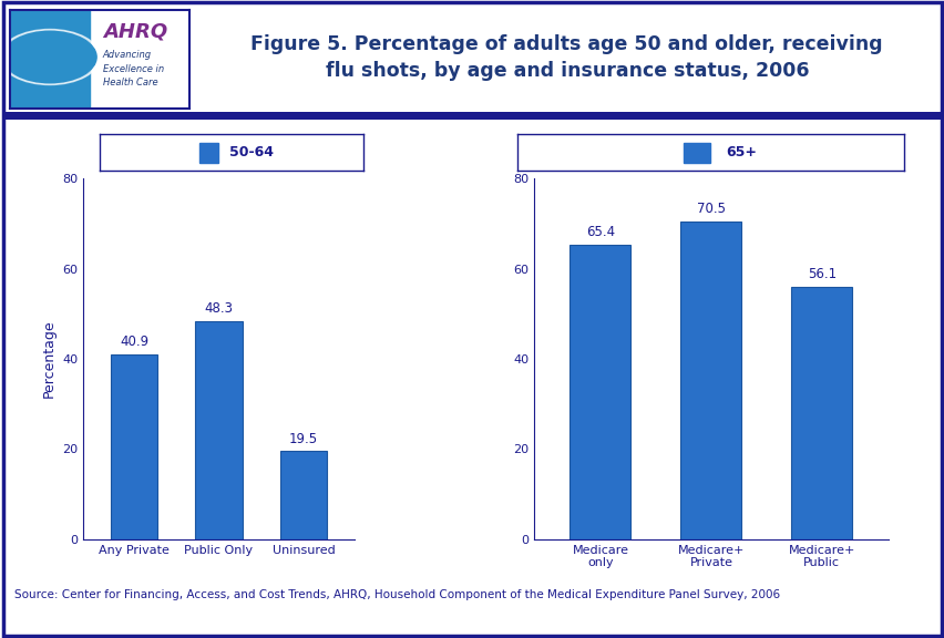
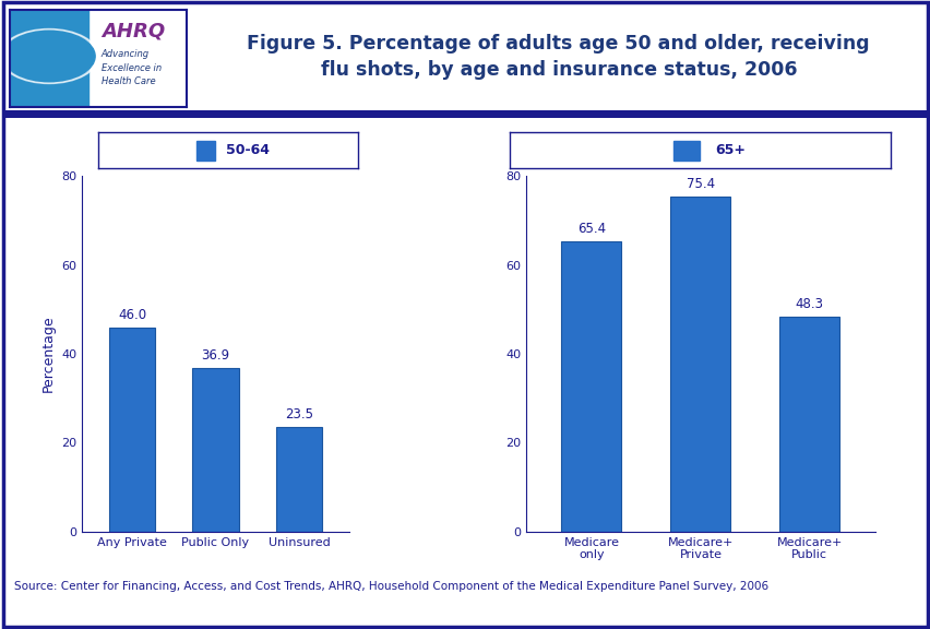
Any Private: 40.9 -> 46.0
Public Only: 48.3 -> 36.9
Uninsured: 19.5 -> 23.5
Medicare+ Private: 70.5 -> 75.4
Medicare+ Public: 56.1 -> 48.3
